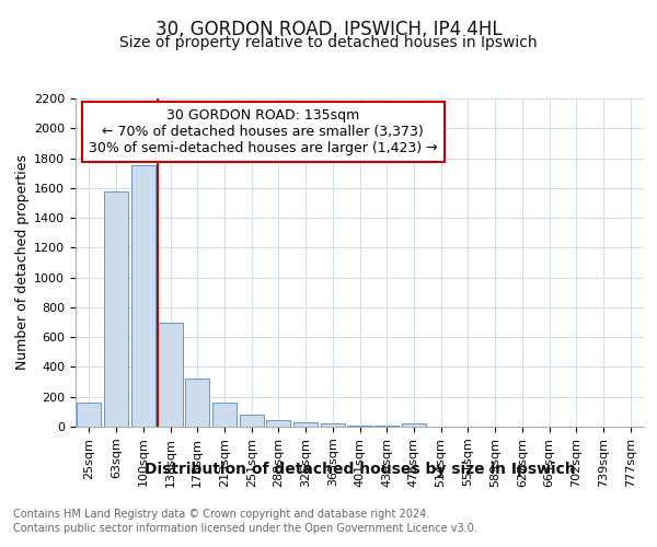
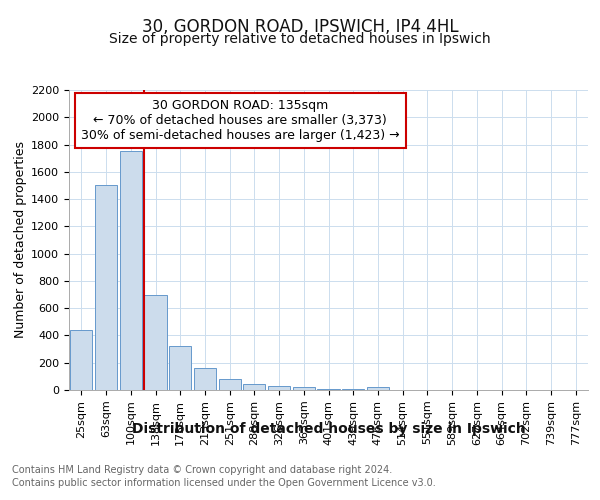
25sqm: 160 -> 440
63sqm: 1580 -> 1500
